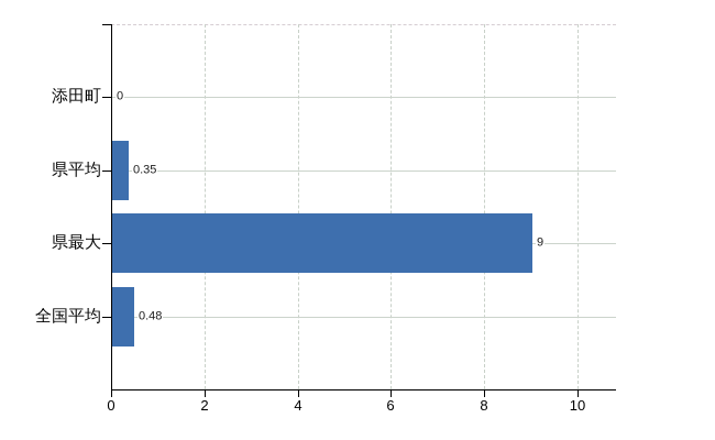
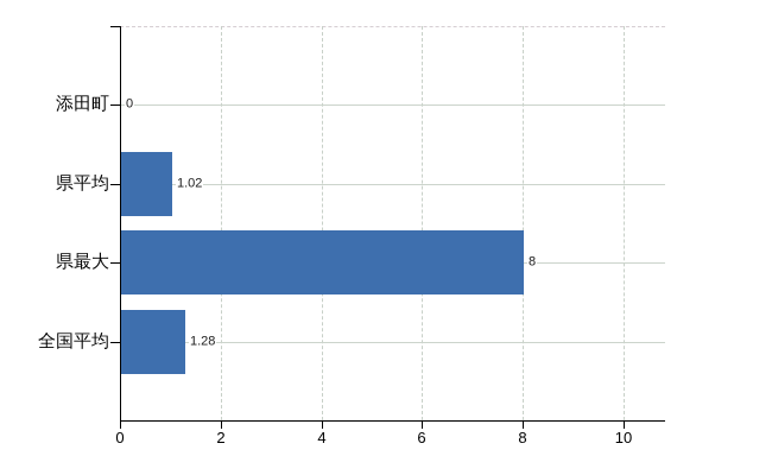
県平均: 0.35 -> 1.02
県最大: 9 -> 8
全国平均: 0.48 -> 1.28
